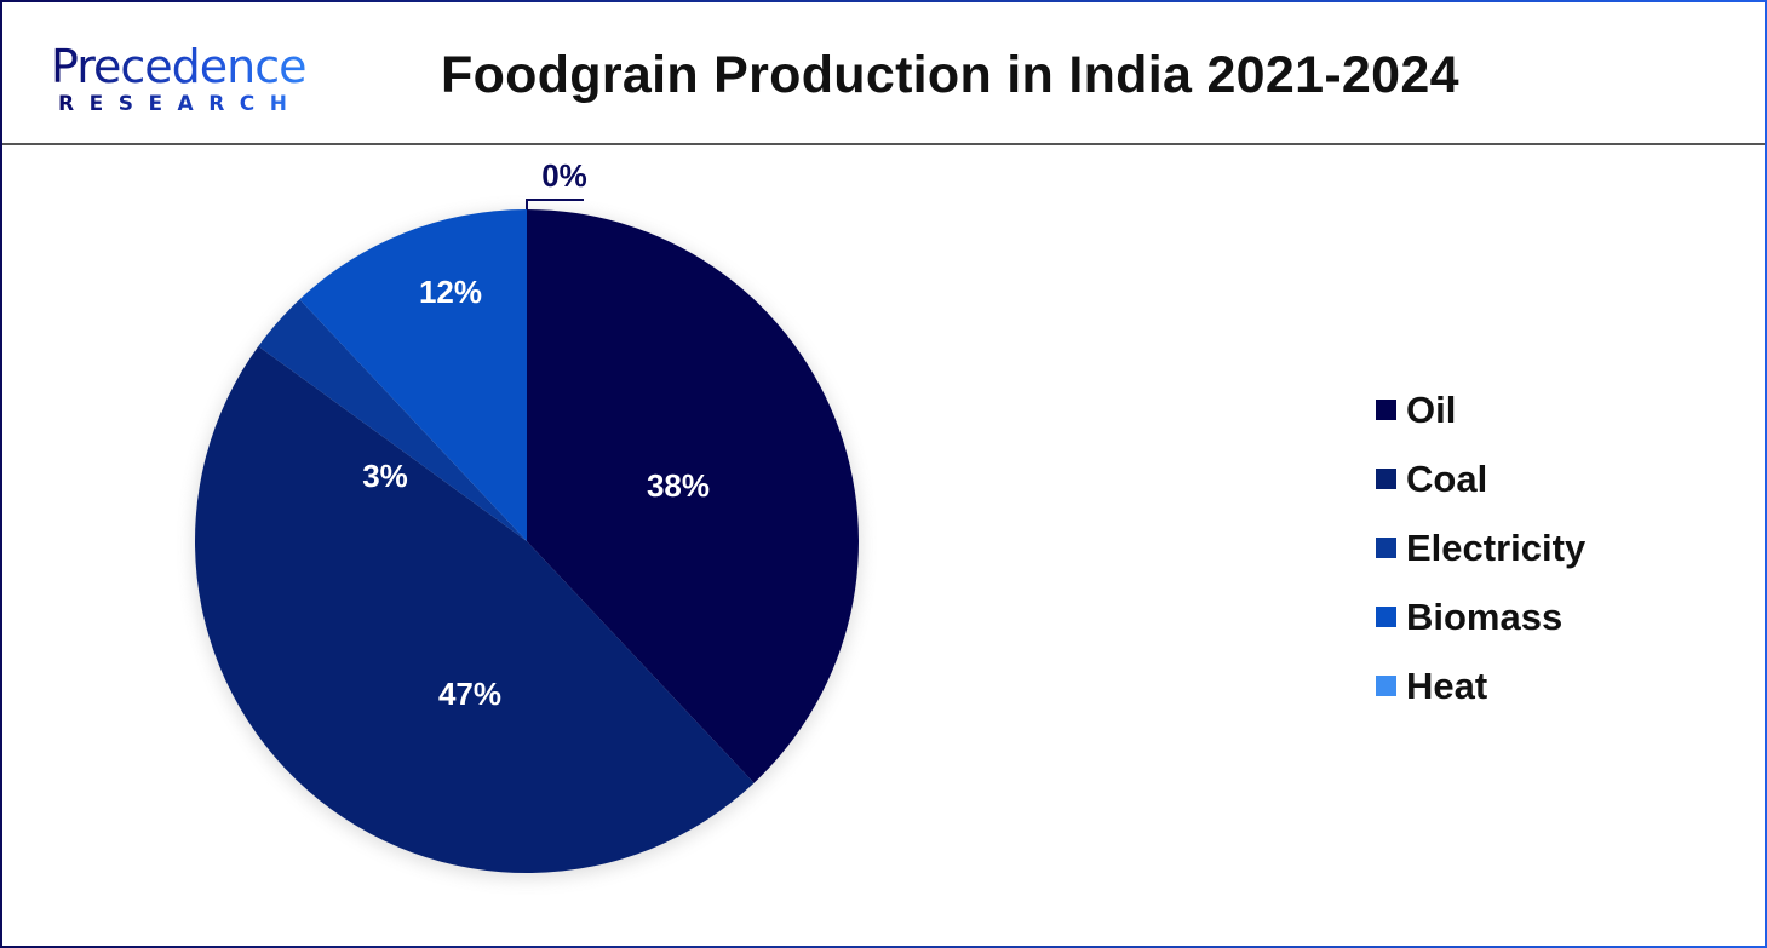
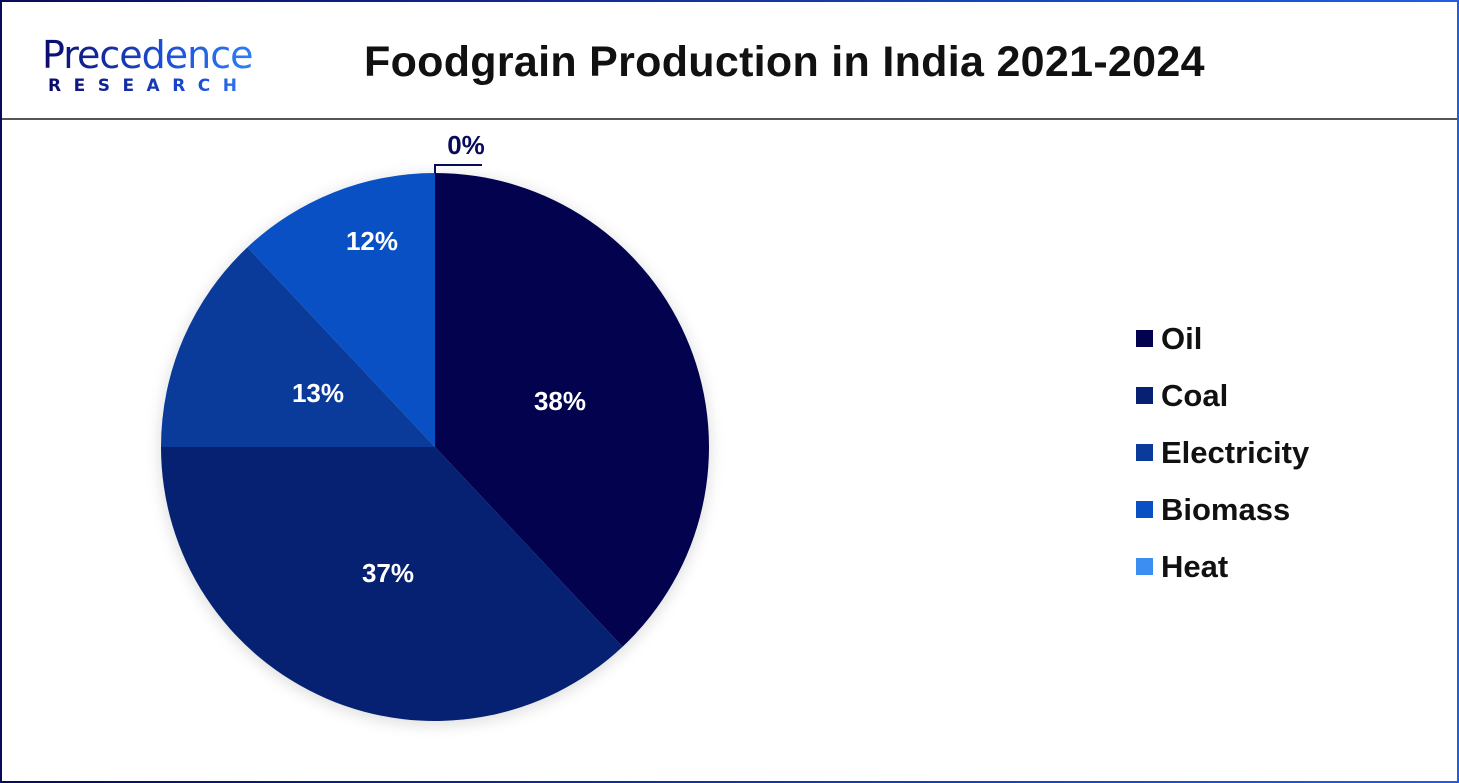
Coal: 47% -> 37%
Electricity: 3% -> 13%
